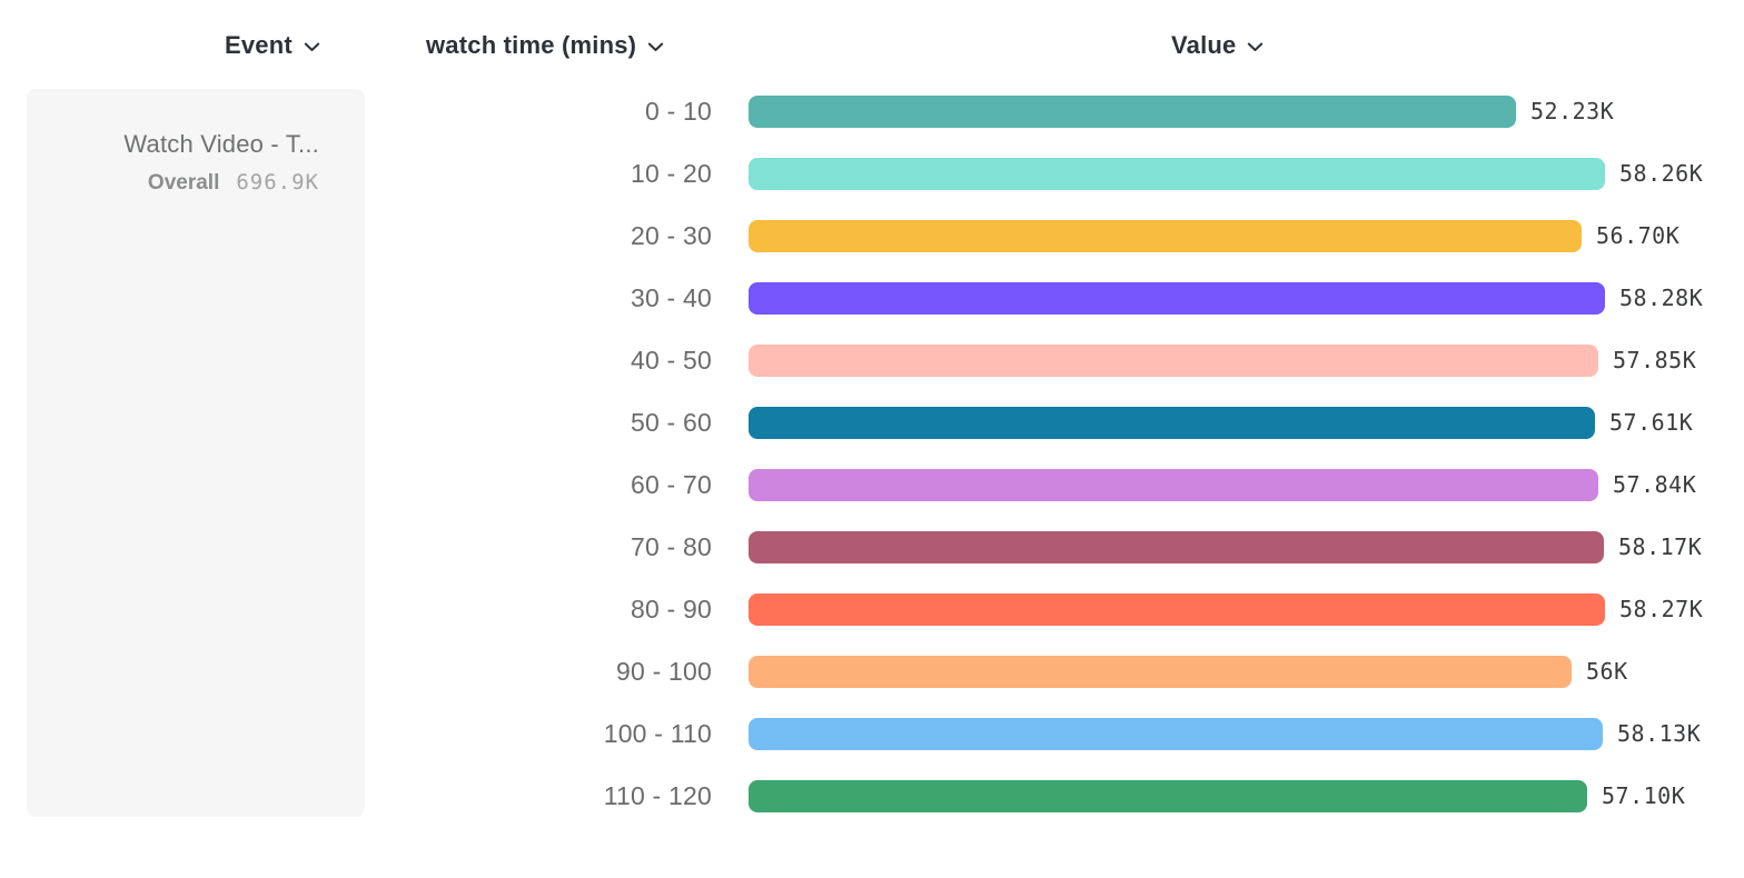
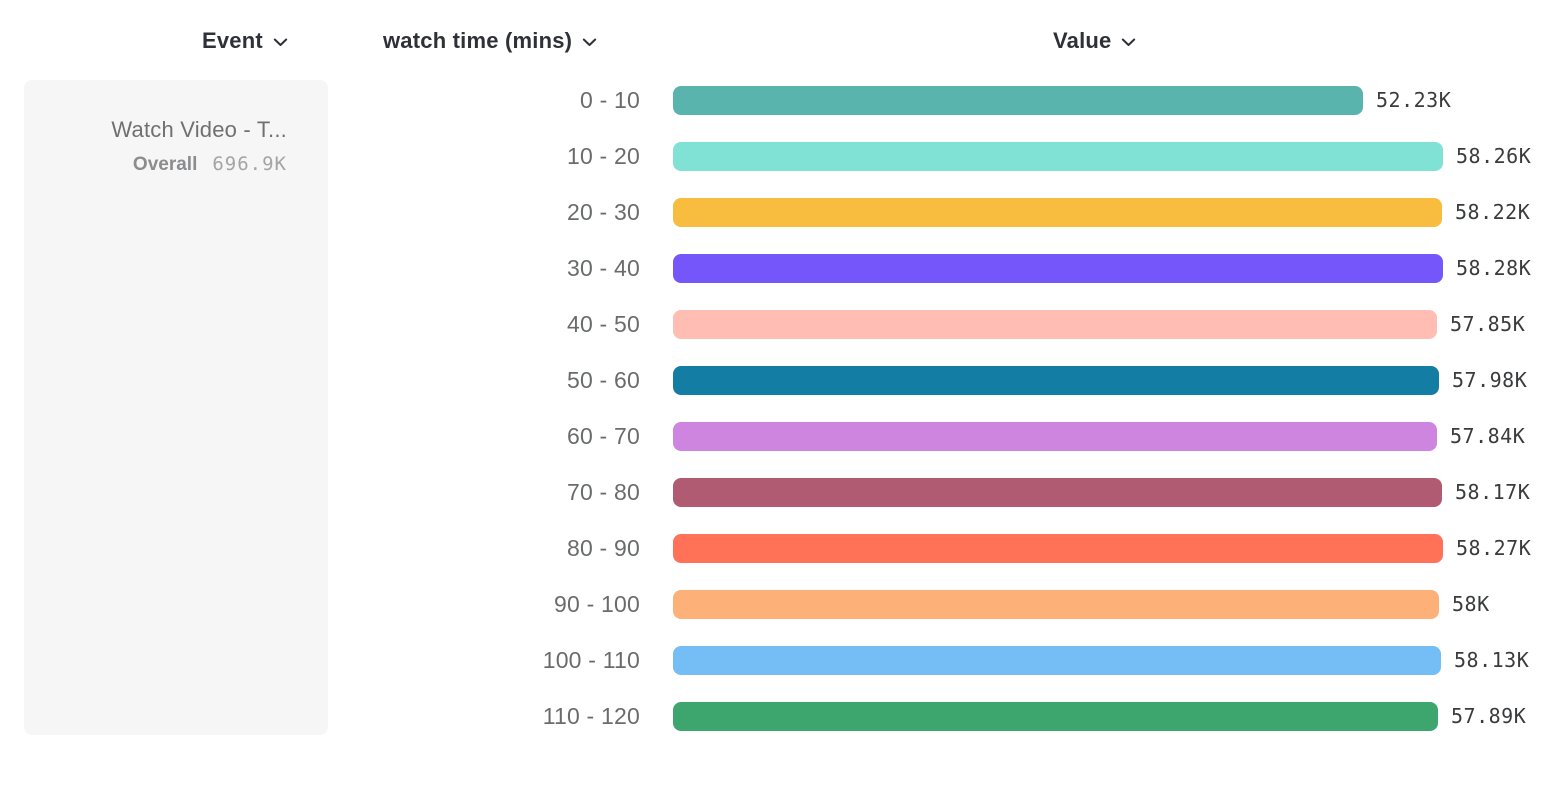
20 - 30: 56.70K -> 58.22K
50 - 60: 57.61K -> 57.98K
90 - 100: 56K -> 58K
110 - 120: 57.10K -> 57.89K
